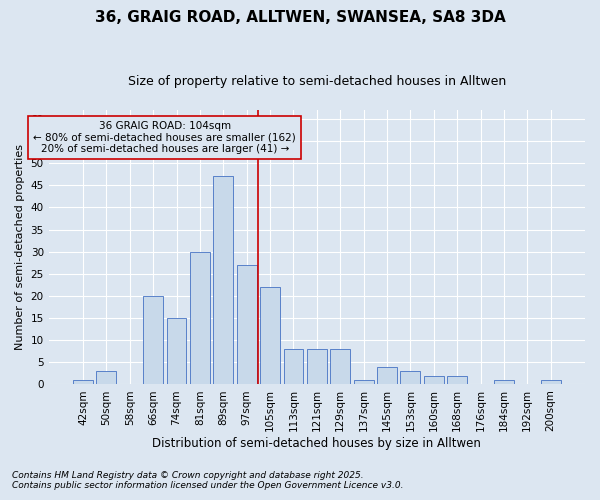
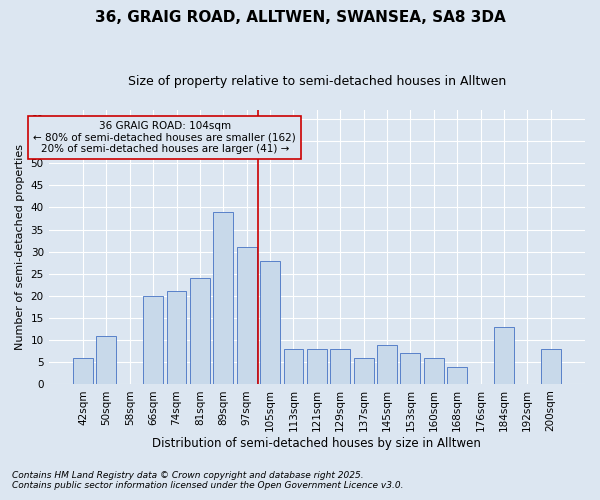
42sqm: 1 -> 6
50sqm: 3 -> 11
74sqm: 15 -> 21
81sqm: 30 -> 24
89sqm: 47 -> 39
97sqm: 27 -> 31
105sqm: 22 -> 28
137sqm: 1 -> 6
145sqm: 4 -> 9
153sqm: 3 -> 7
160sqm: 2 -> 6
168sqm: 2 -> 4
184sqm: 1 -> 13
200sqm: 1 -> 8
